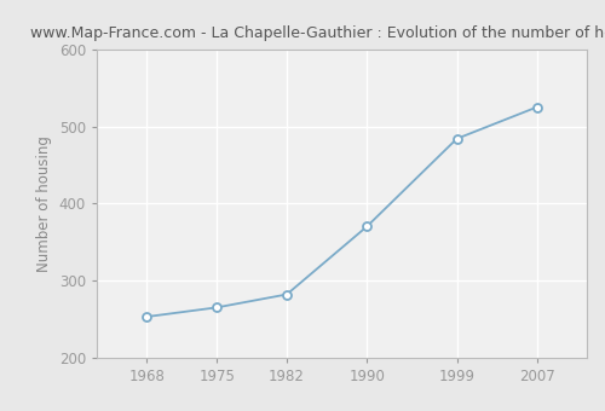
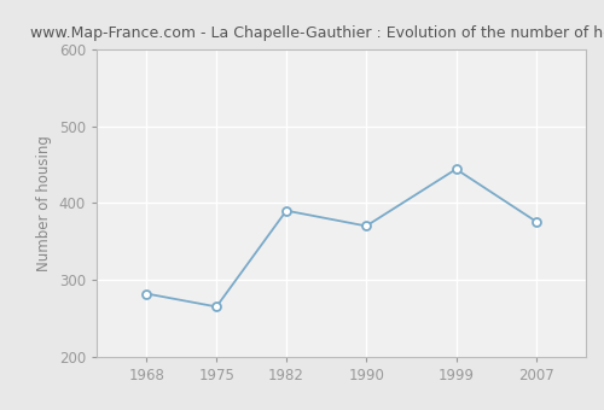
1968: 253 -> 282
1982: 282 -> 390
1999: 484 -> 444
2007: 525 -> 376
